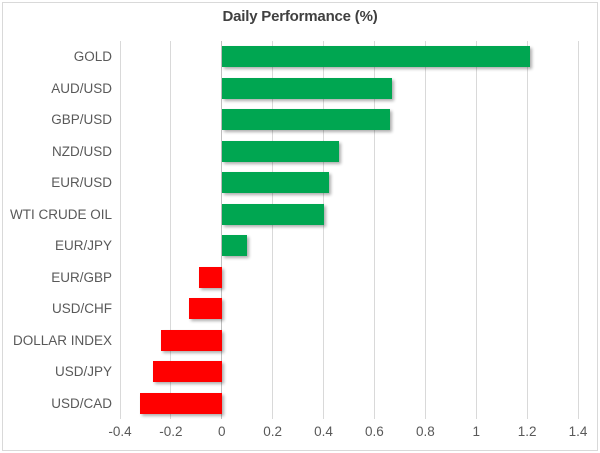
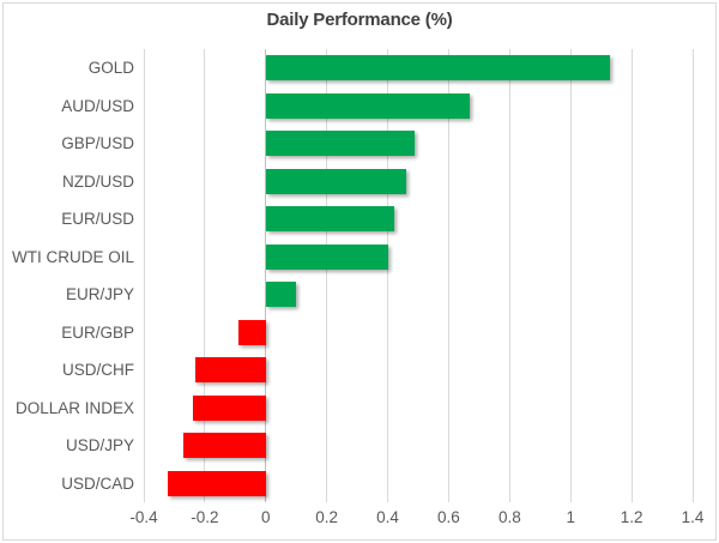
GOLD: 1.21 -> 1.13
GBP/USD: 0.66 -> 0.49
USD/CHF: -0.13 -> -0.23
